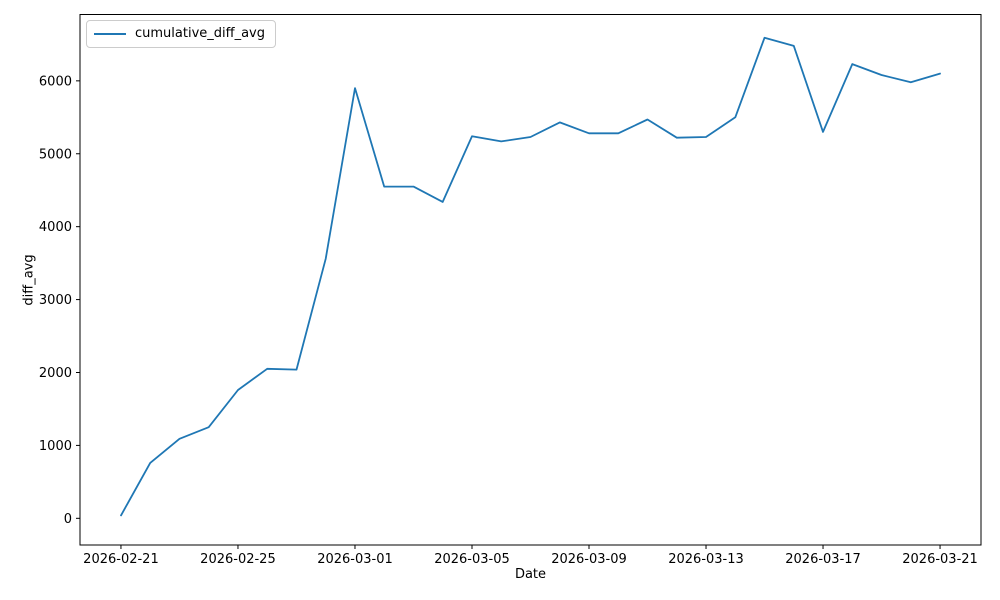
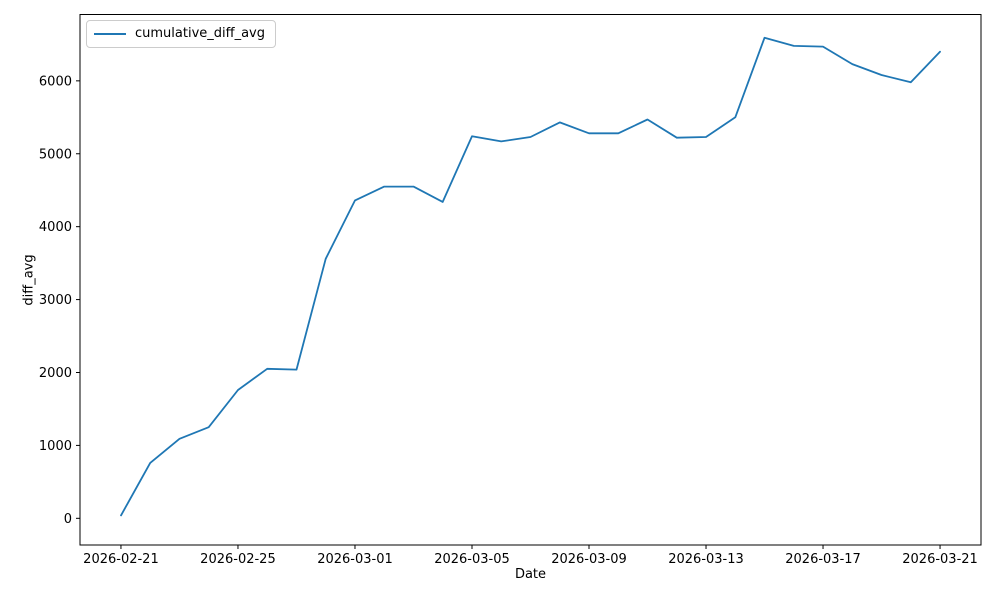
2026-03-01: 5900 -> 4400
2026-03-17: 5300 -> 6500
2026-03-21: 6100 -> 6400
